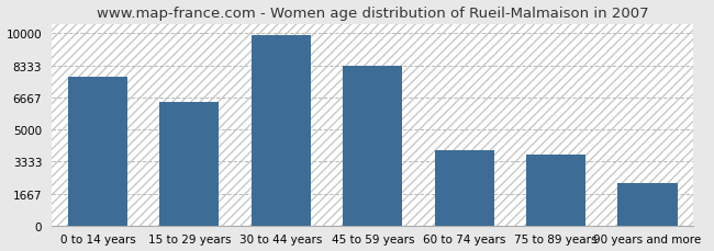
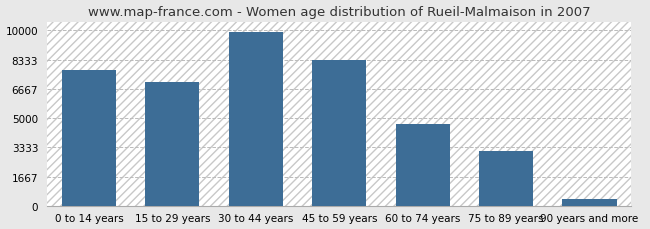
15 to 29 years: 6400 -> 7000
60 to 74 years: 3900 -> 4600
75 to 89 years: 3700 -> 3100
90 years and more: 2200 -> 400
